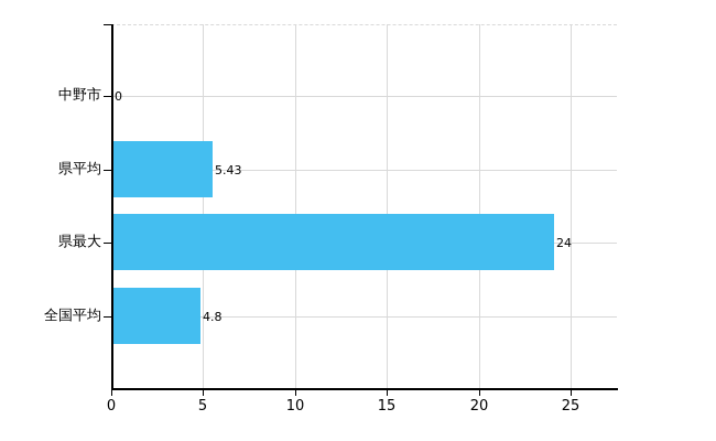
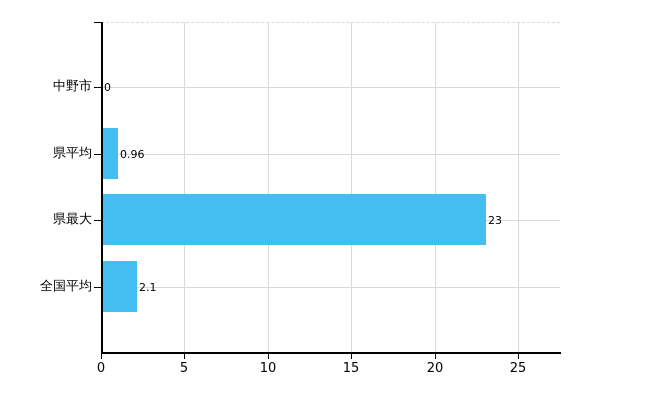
県平均: 5.43 -> 0.96
県最大: 24 -> 23
全国平均: 4.8 -> 2.1
